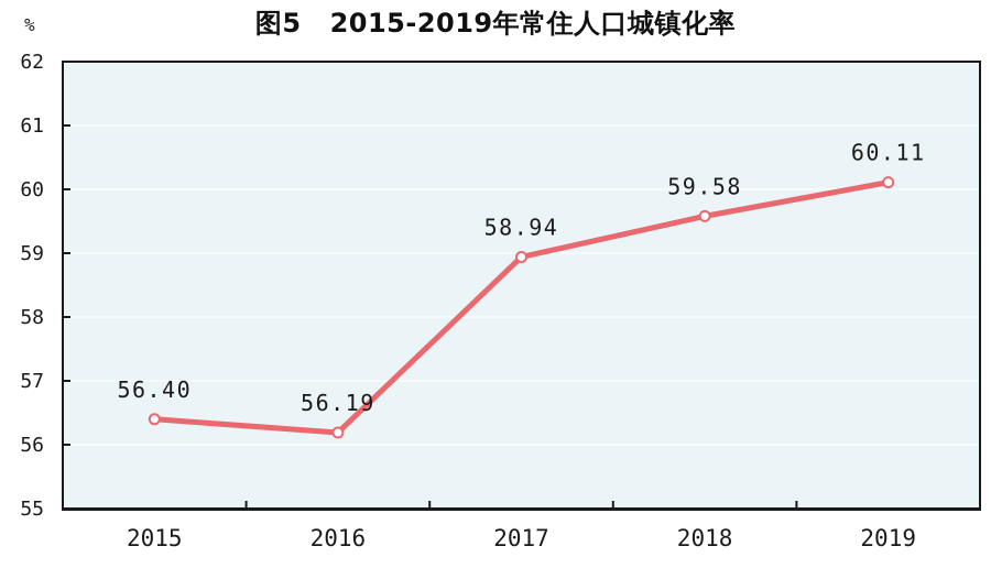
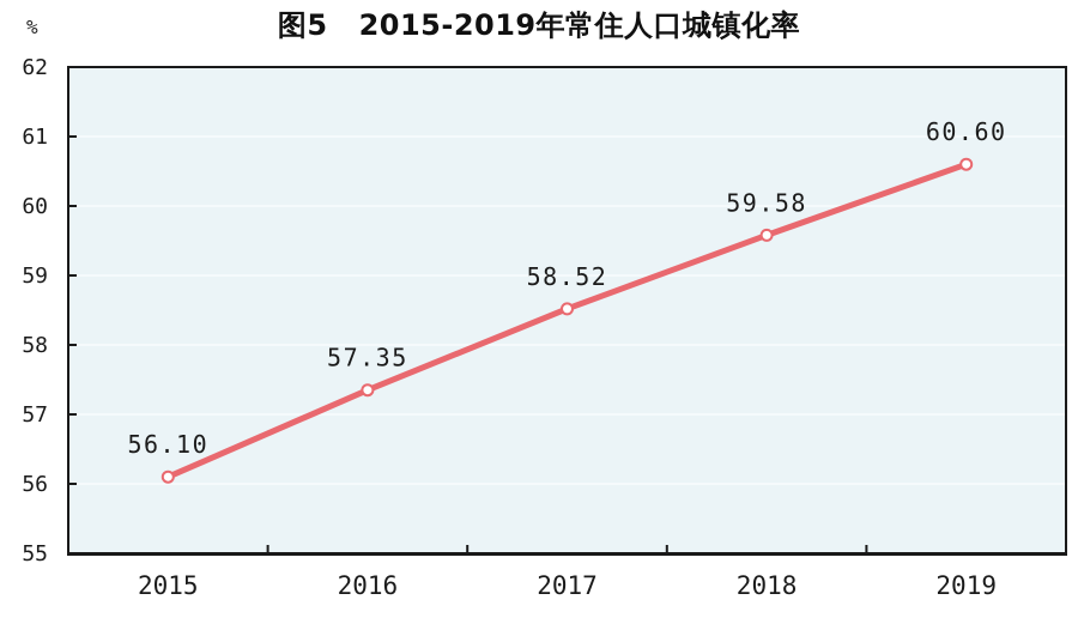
2015: 56.40 -> 56.10
2016: 56.19 -> 57.35
2017: 58.94 -> 58.52
2019: 60.11 -> 60.60
